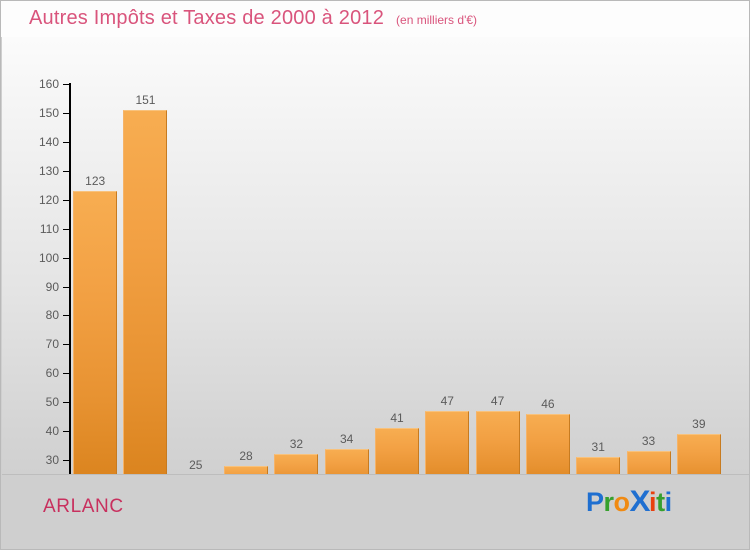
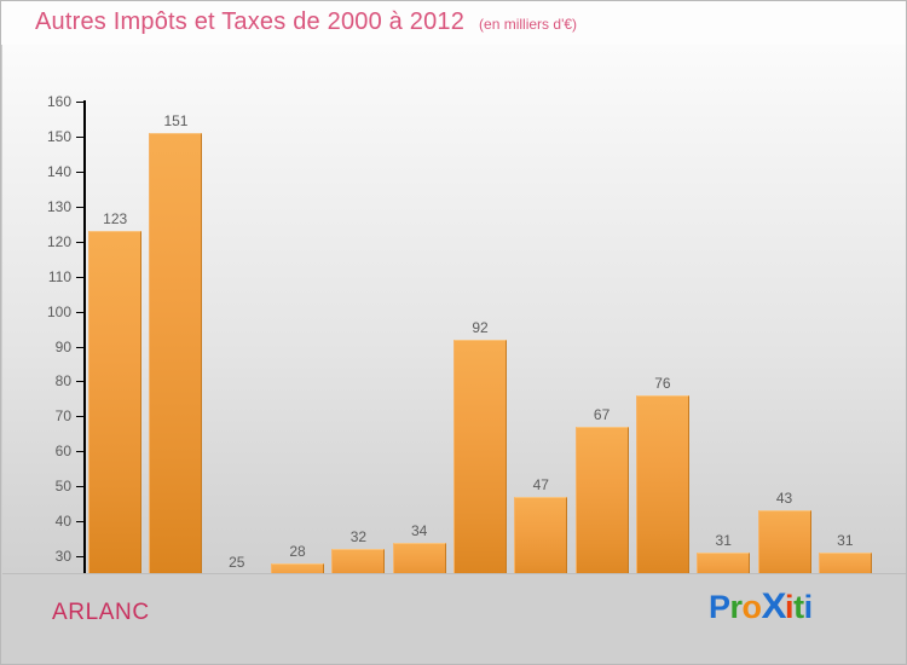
2006: 41 -> 92
2008: 47 -> 67
2009: 46 -> 76
2011: 33 -> 43
2012: 39 -> 31
